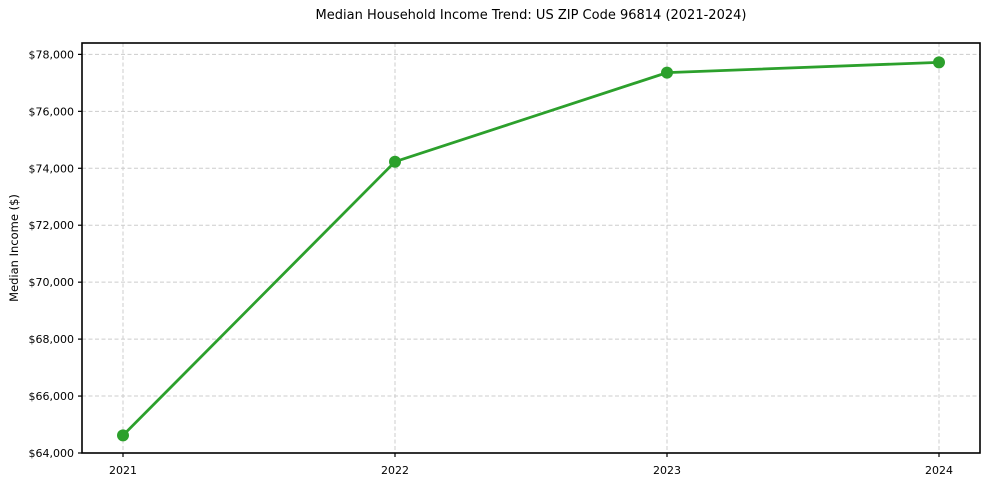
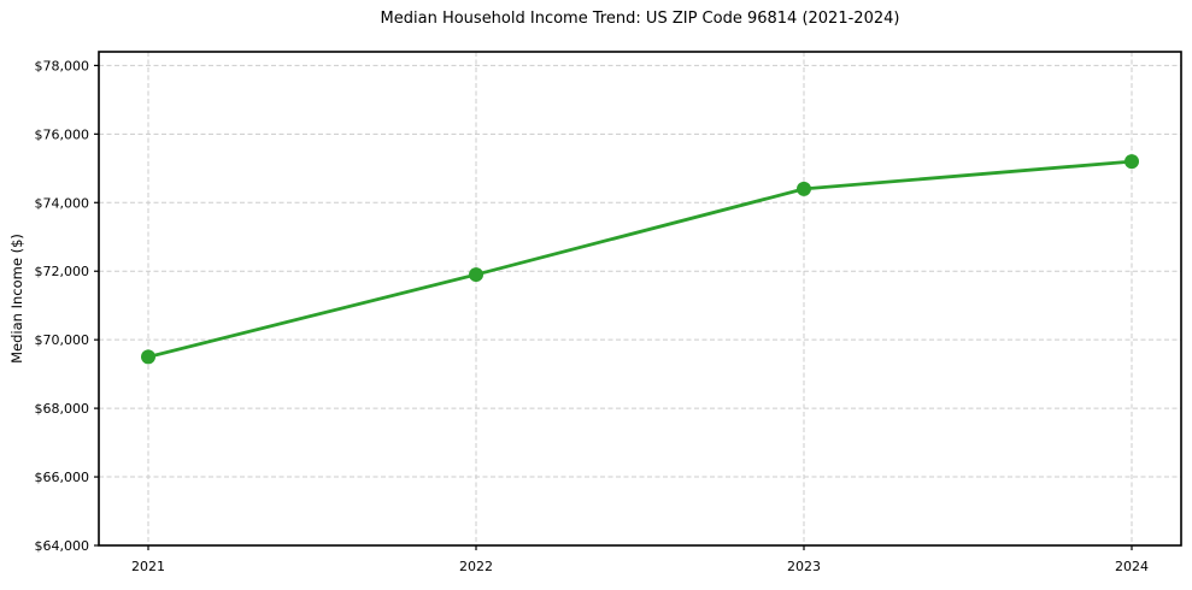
2021: $64600 -> $69500
2022: $74200 -> $71900
2023: $77400 -> $74400
2024: $77700 -> $75200
